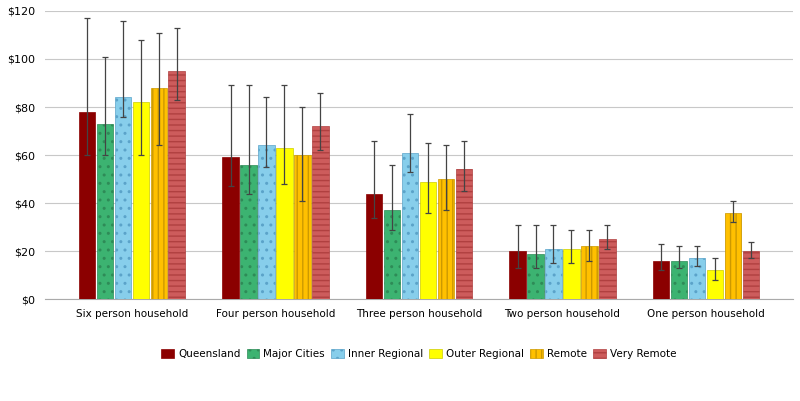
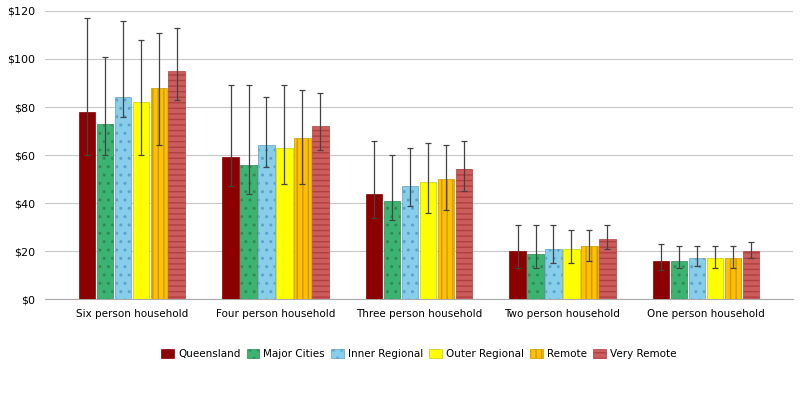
Remote/Four person household: $60 -> $67
Major Cities/Three person household: $37 -> $41
Inner Regional/Three person household: $61 -> $47
Outer Regional/One person household: $12 -> $17
Remote/One person household: $36 -> $17
